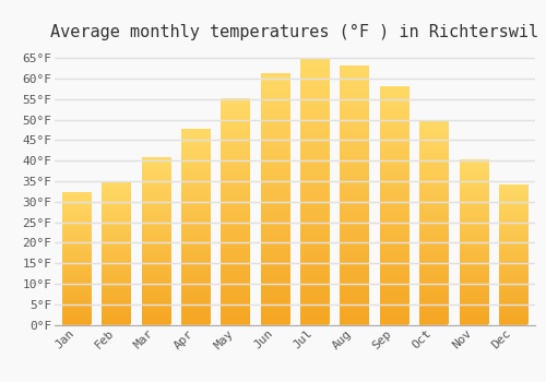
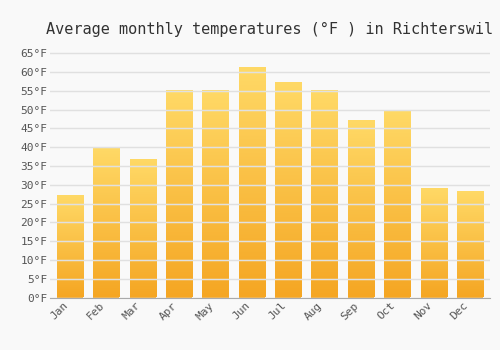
Jan: 32.0°F -> 27.0°F
Feb: 34.5°F -> 39.5°F
Mar: 40.5°F -> 36.5°F
Apr: 47.5°F -> 55.0°F
Jul: 64.5°F -> 57.0°F
Aug: 63.0°F -> 55.0°F
Sep: 58.0°F -> 47.0°F
Nov: 40.0°F -> 29.0°F
Dec: 34.0°F -> 28.0°F
